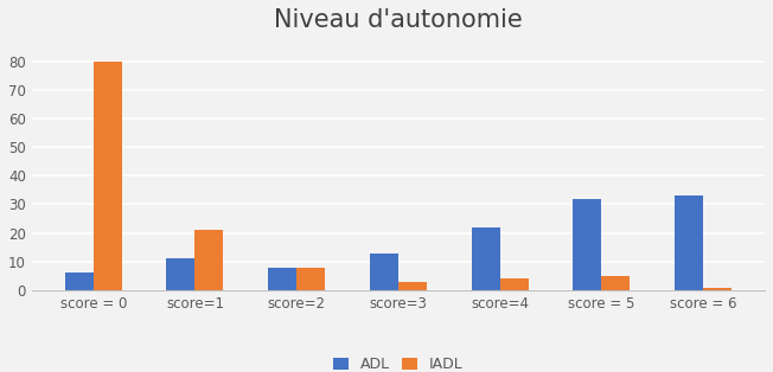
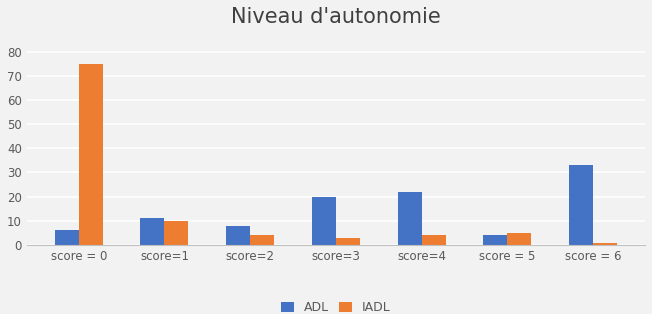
IADL/score = 0: 80 -> 75
IADL/score=1: 21 -> 10
IADL/score=2: 8 -> 4
ADL/score=3: 13 -> 20
ADL/score = 5: 32 -> 4
